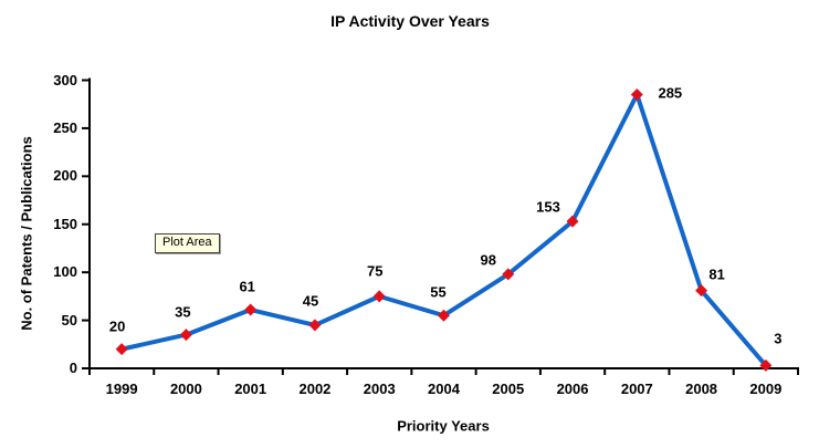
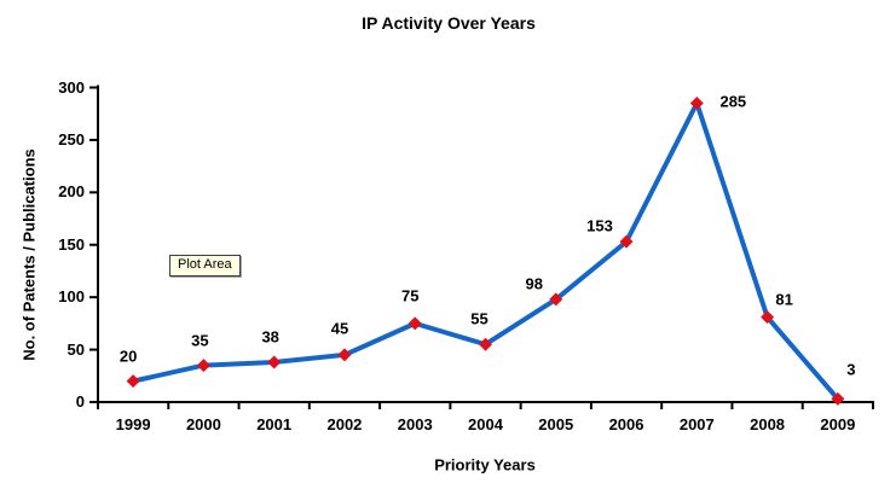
2001: 61 -> 38
